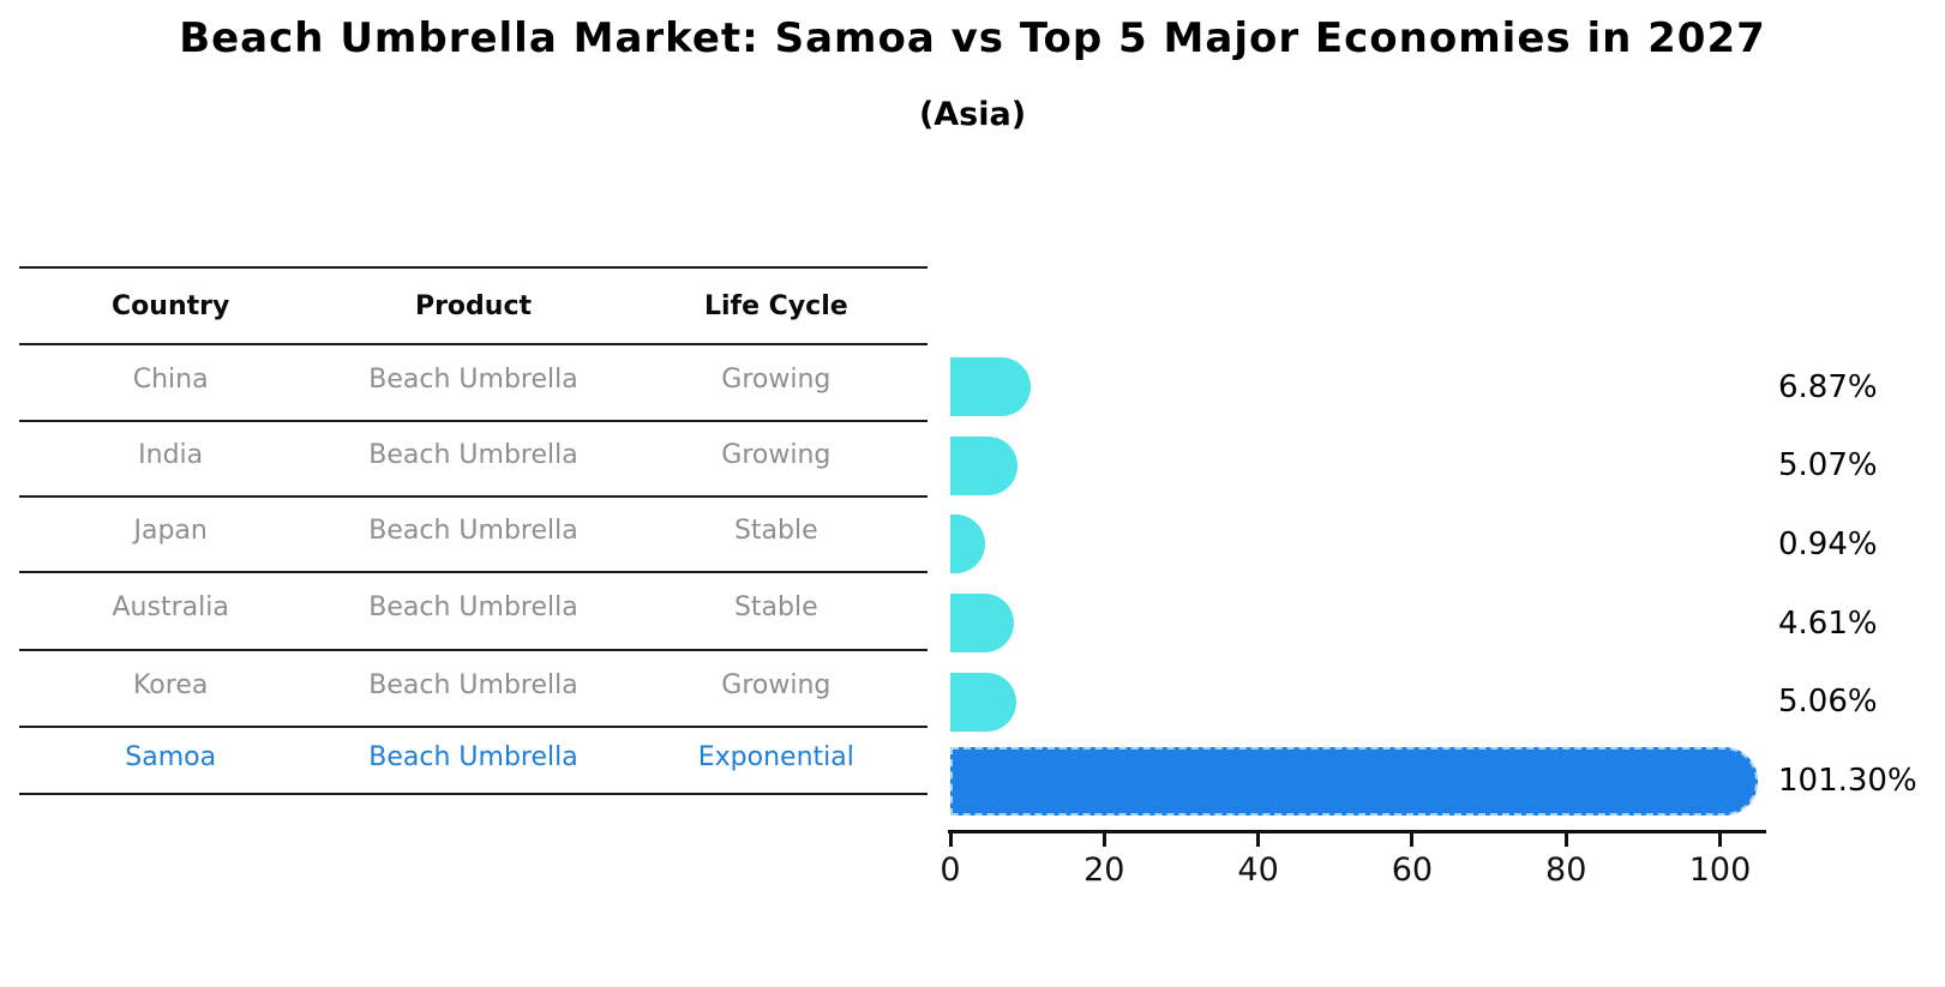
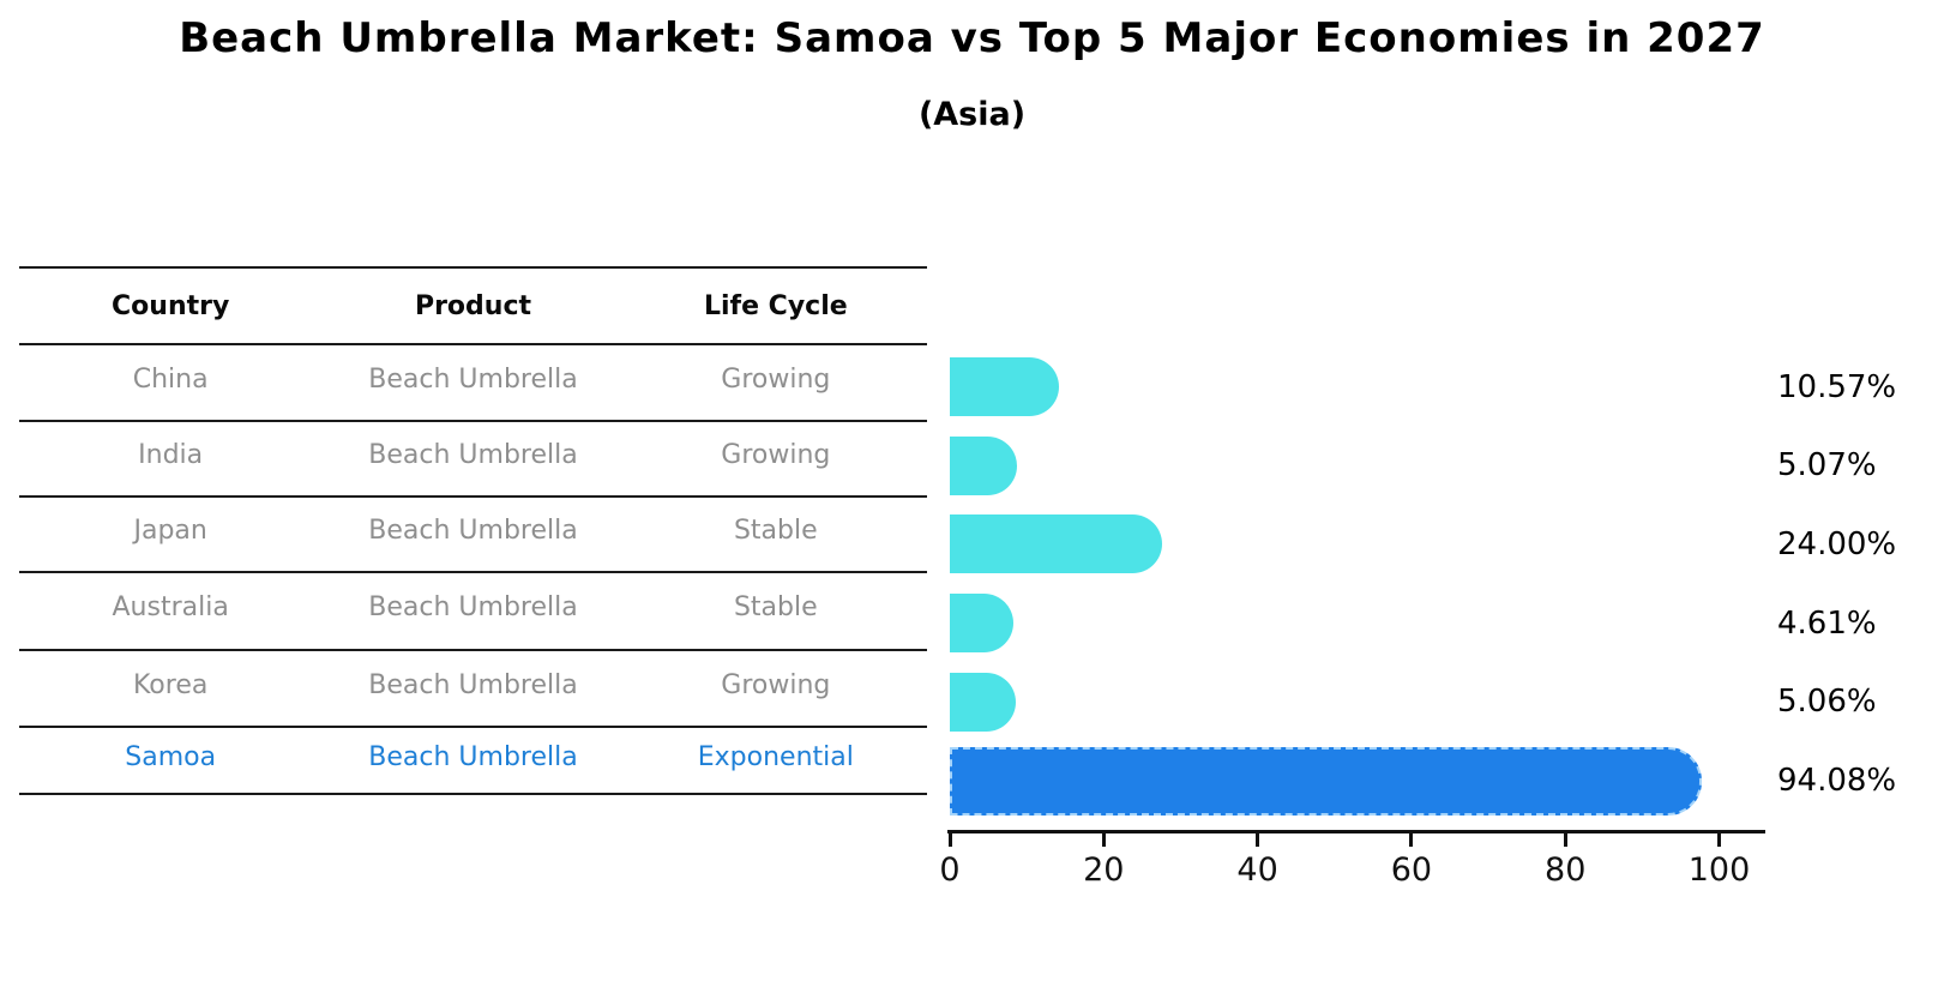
China: 6.87% -> 10.57%
Japan: 0.94% -> 24.00%
Samoa: 101.30% -> 94.08%
